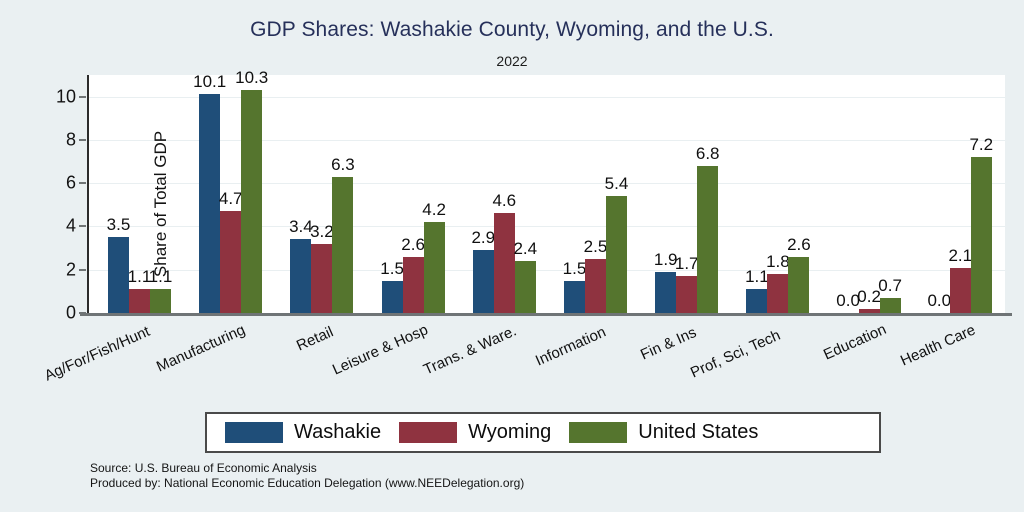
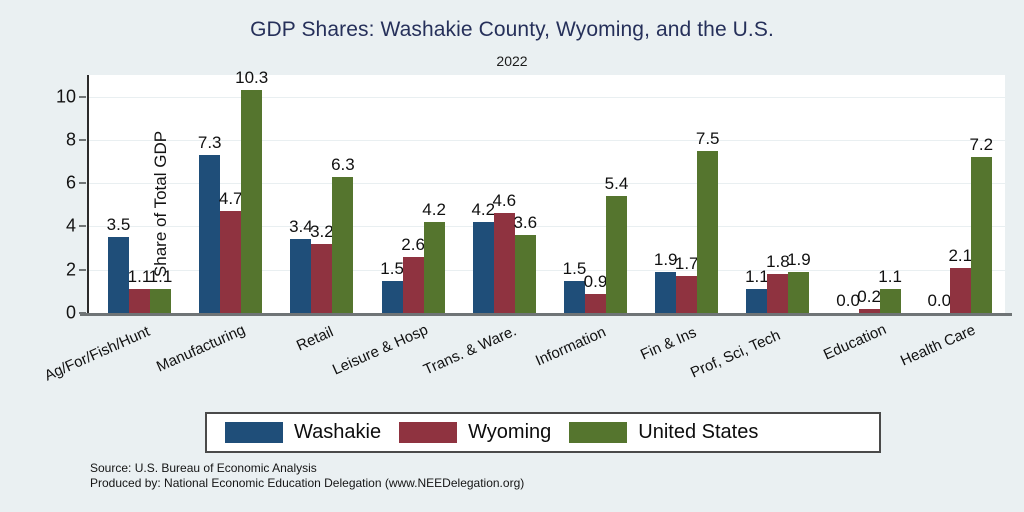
Washakie/Manufacturing: 10.1 -> 7.3
Washakie/Trans. & Ware.: 2.9 -> 4.2
United States/Trans. & Ware.: 2.4 -> 3.6
Wyoming/Information: 2.5 -> 0.9
United States/Fin & Ins: 6.8 -> 7.5
United States/Prof, Sci, Tech: 2.6 -> 1.9
United States/Education: 0.7 -> 1.1
